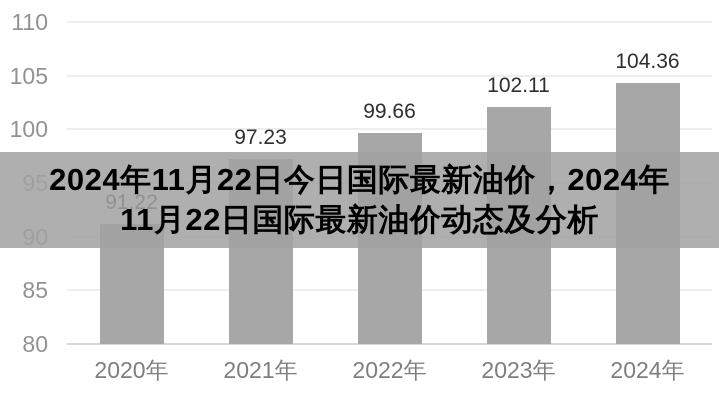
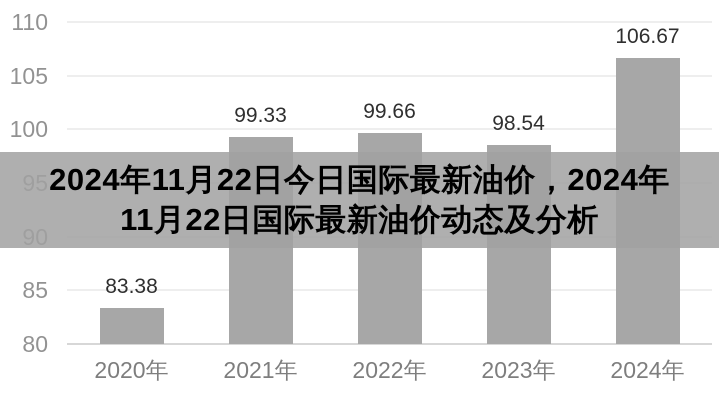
2020年: 91.22 -> 83.38
2021年: 97.23 -> 99.33
2023年: 102.11 -> 98.54
2024年: 104.36 -> 106.67
